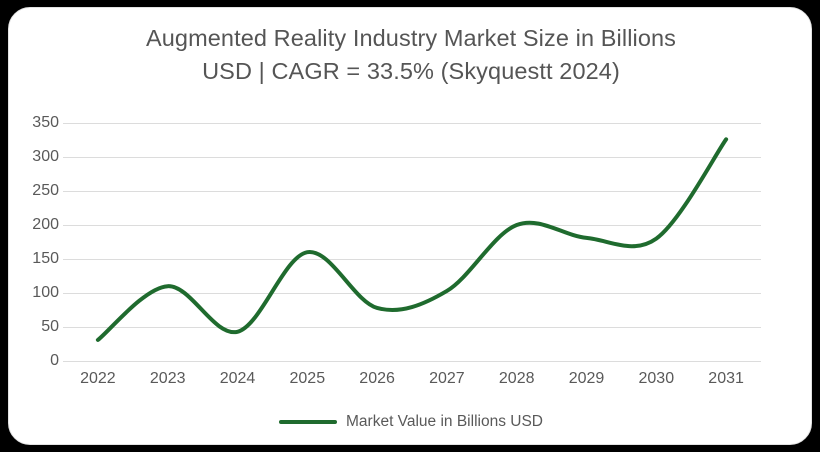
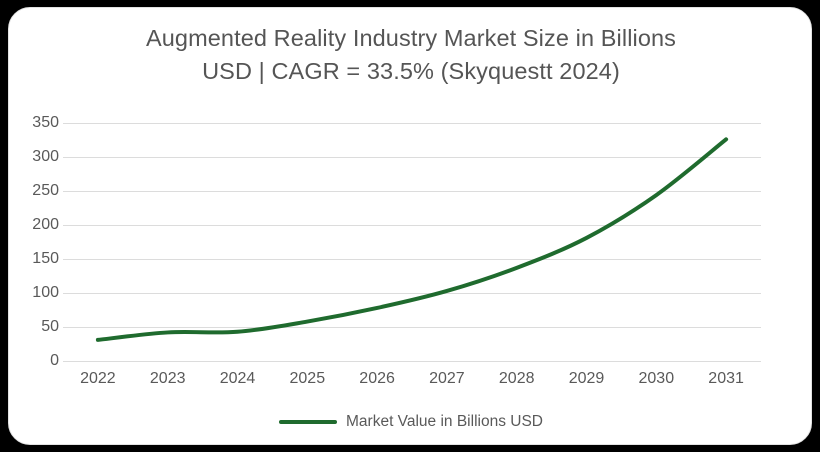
2023: 110 -> 40
2025: 160 -> 60
2028: 200 -> 140
2030: 180 -> 240
